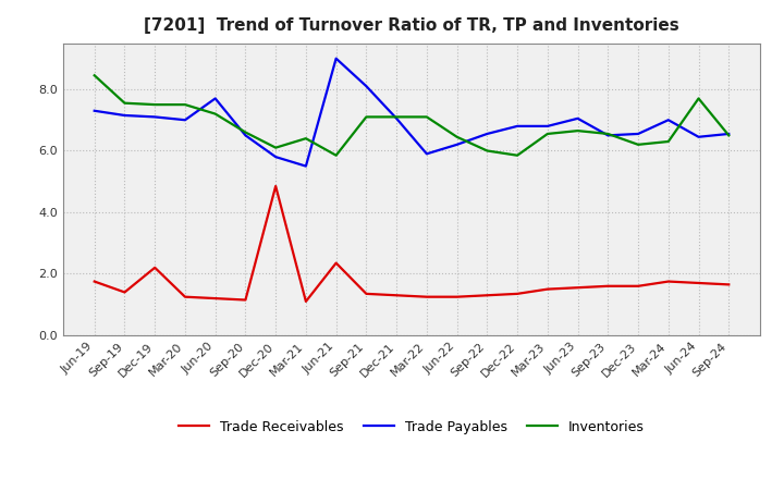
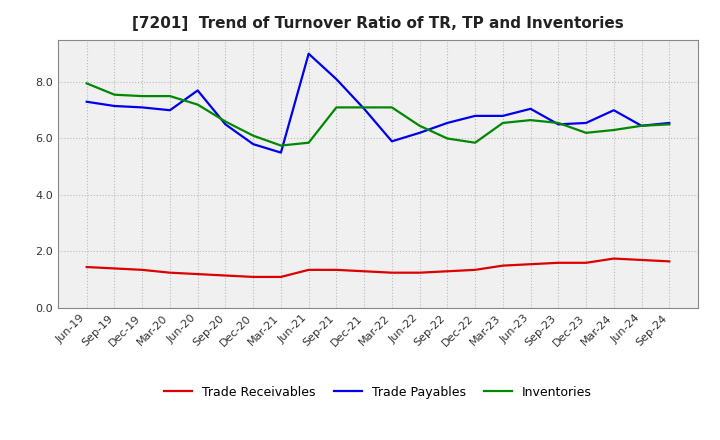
Trade Receivables/Jun-19: 1.75 -> 1.45
Inventories/Jun-19: 8.45 -> 7.95
Trade Receivables/Dec-19: 2.20 -> 1.35
Trade Receivables/Dec-20: 4.85 -> 1.10
Inventories/Mar-21: 6.40 -> 5.75
Trade Receivables/Jun-21: 2.35 -> 1.35
Inventories/Jun-24: 7.70 -> 6.45
